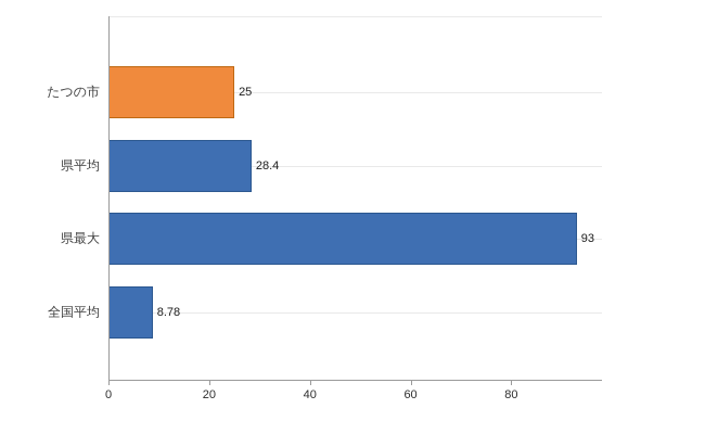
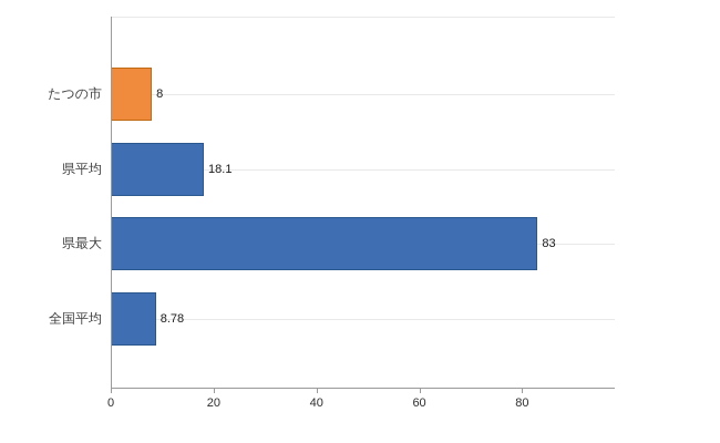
たつの市: 25 -> 8
県平均: 28.4 -> 18.1
県最大: 93 -> 83
